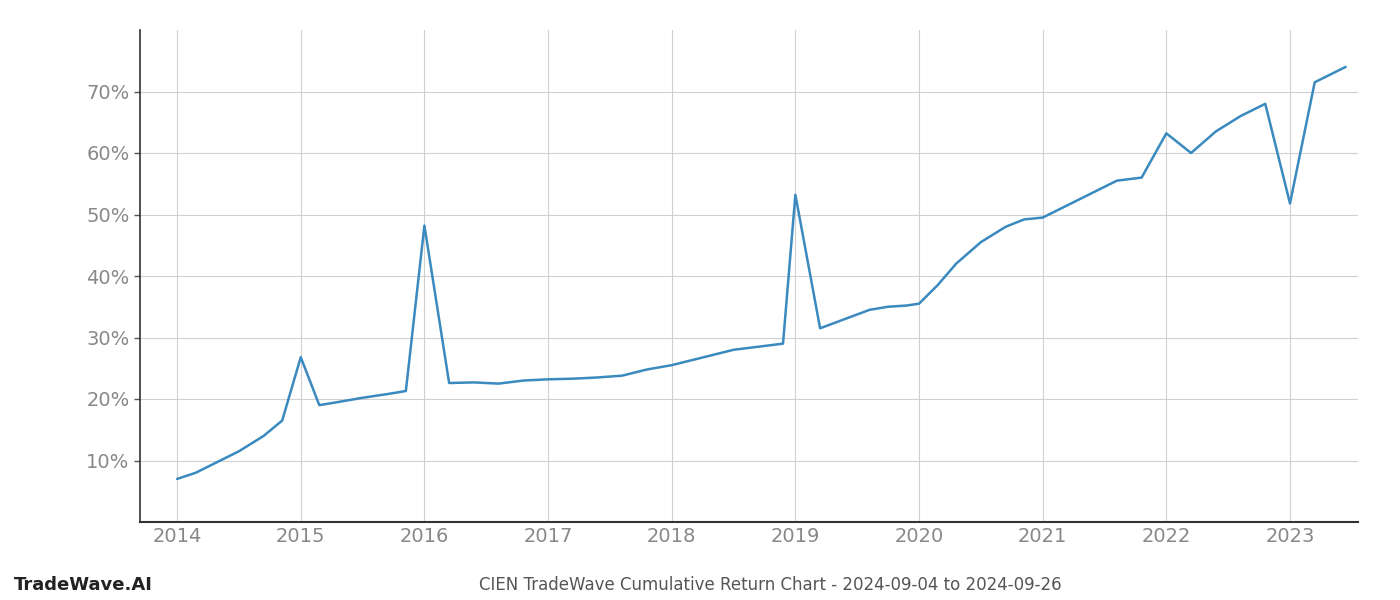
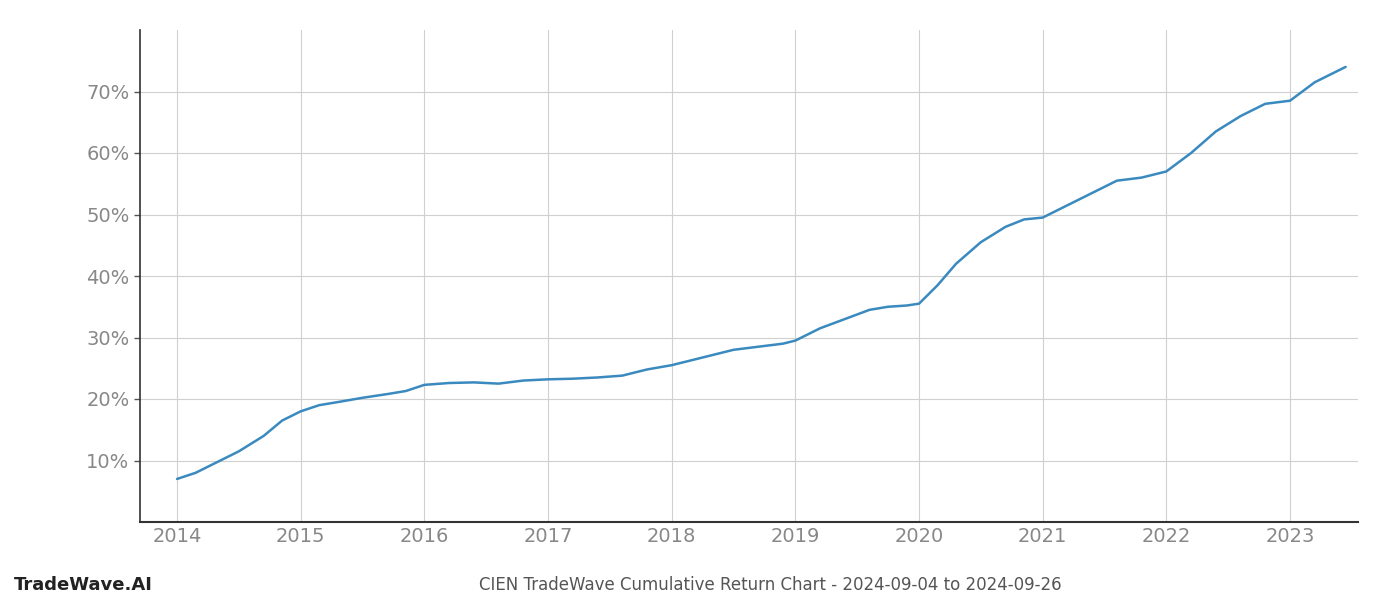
2015: 26.8% -> 18.0%
2016: 48.2% -> 22.3%
2019: 53.2% -> 29.5%
2022: 63.2% -> 57.0%
2023: 51.8% -> 68.5%
